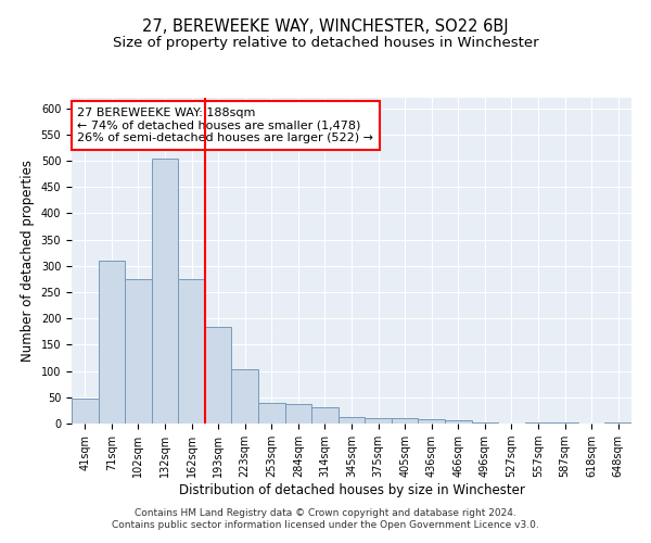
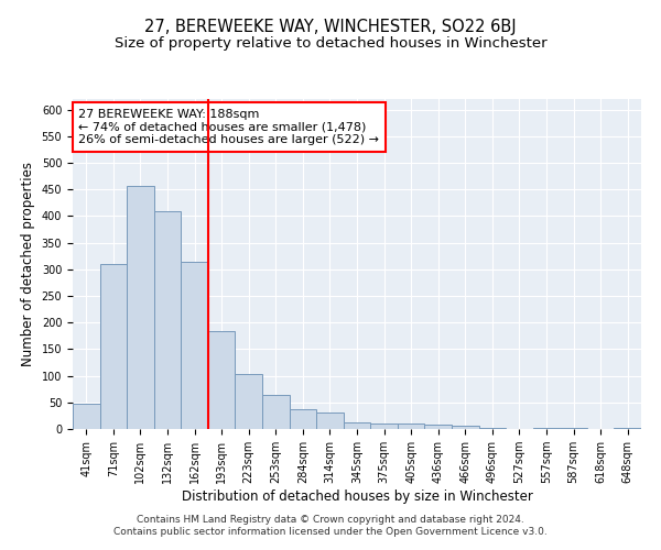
102sqm: 275 -> 457
132sqm: 505 -> 410
162sqm: 275 -> 315
253sqm: 40 -> 65
